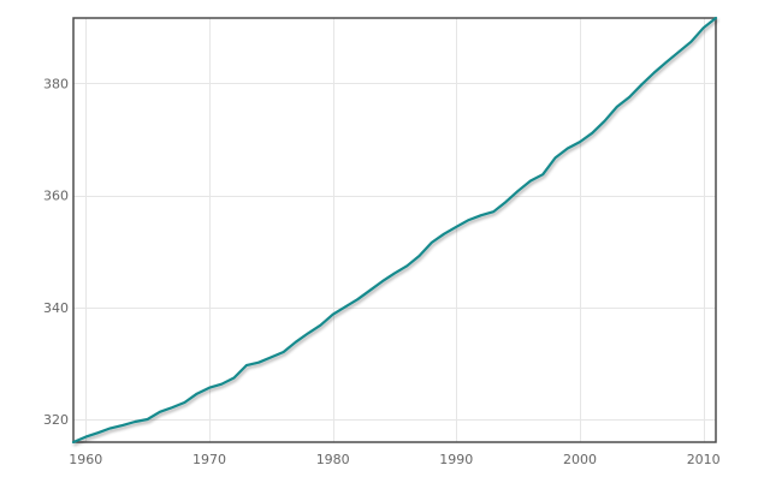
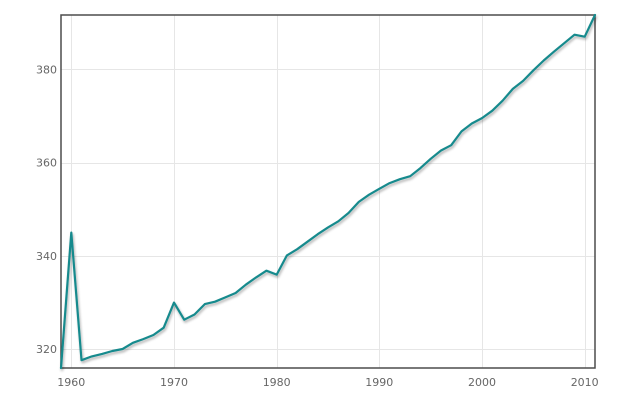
1960: 317 -> 345
1970: 326 -> 330
1980: 339 -> 336
2010: 390 -> 387
